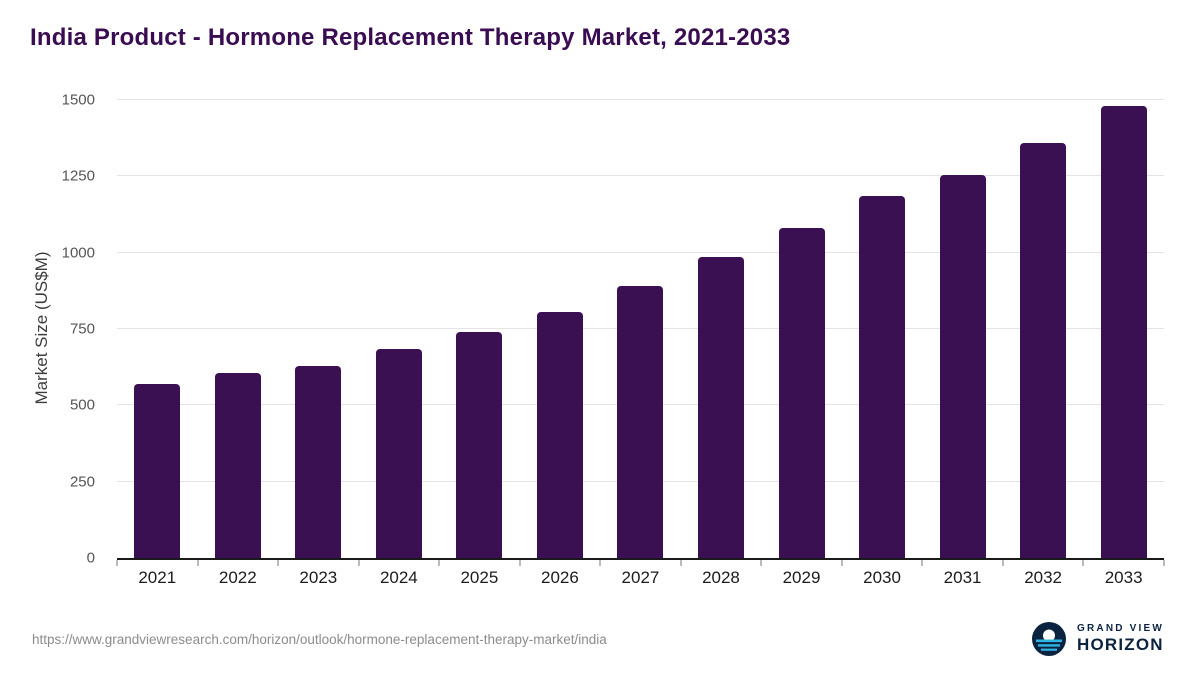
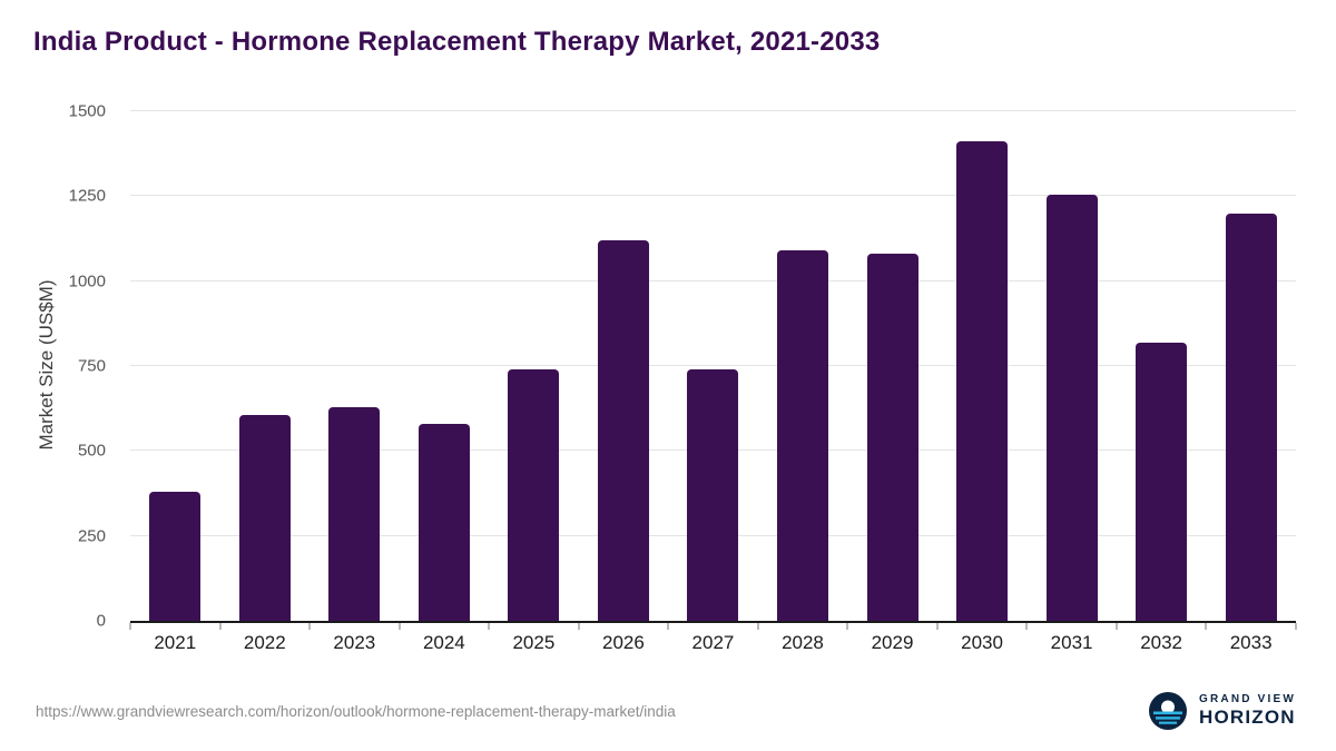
2021: 570 -> 380
2024: 680 -> 580
2026: 800 -> 1120
2027: 890 -> 740
2028: 980 -> 1090
2030: 1180 -> 1410
2032: 1360 -> 820
2033: 1480 -> 1200
